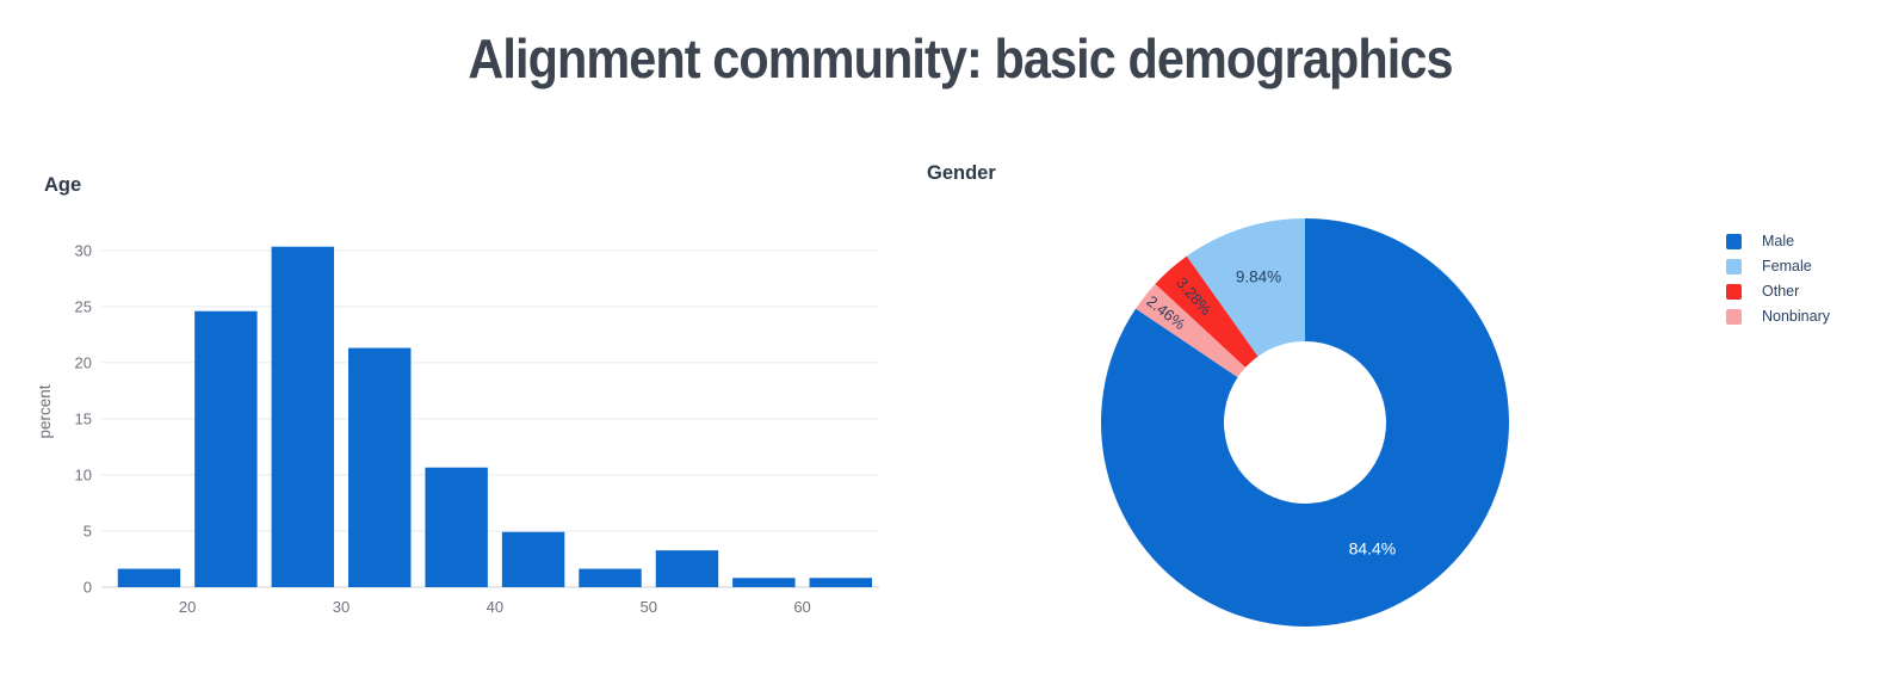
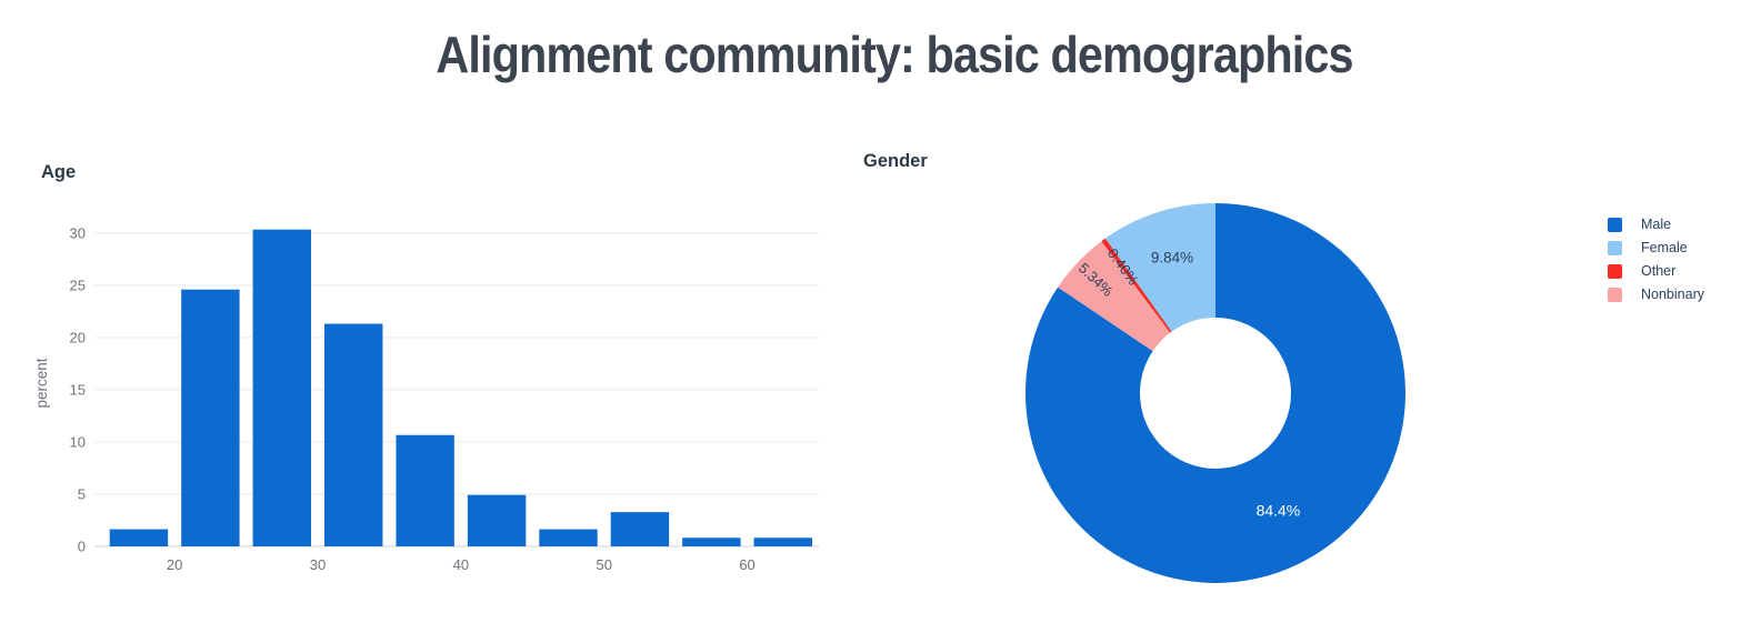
Gender/Other: 3.28% -> 0.40%
Gender/Nonbinary: 2.46% -> 5.34%
